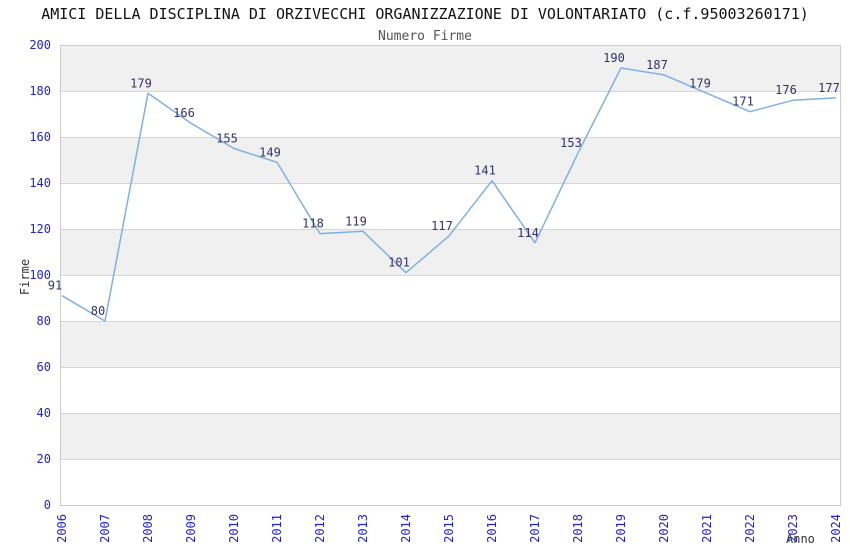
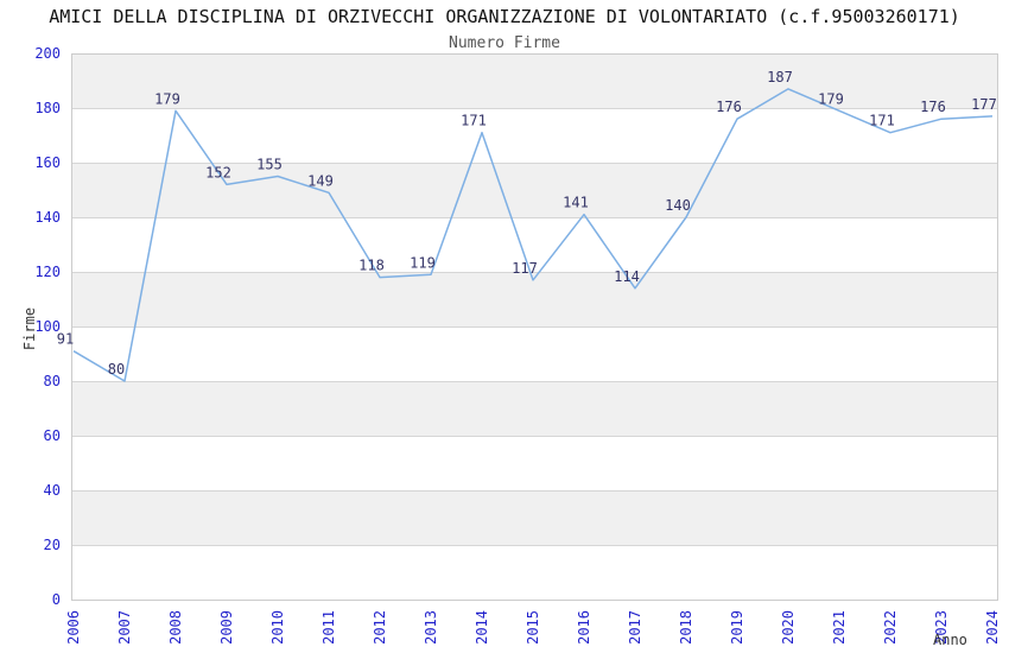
2009: 166 -> 152
2014: 101 -> 171
2018: 153 -> 140
2019: 190 -> 176
